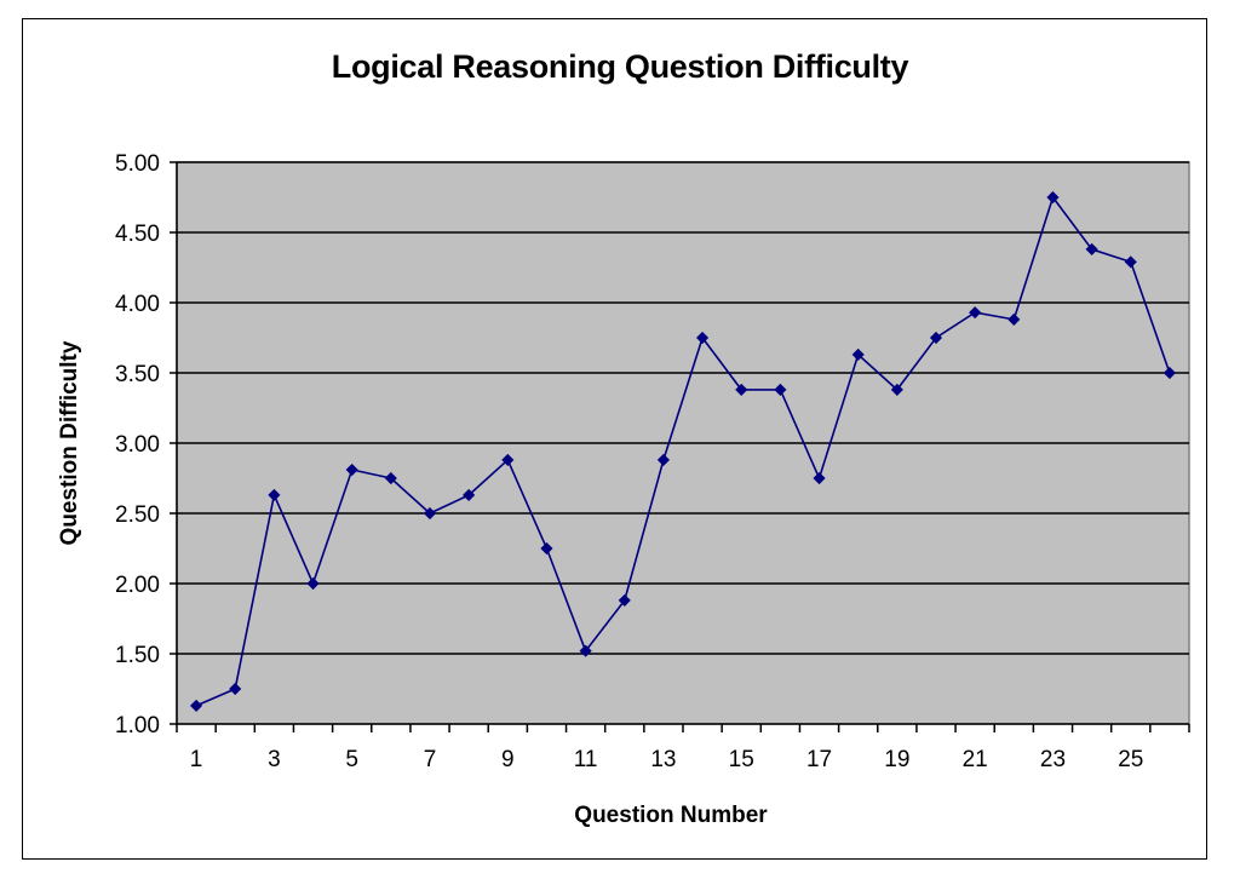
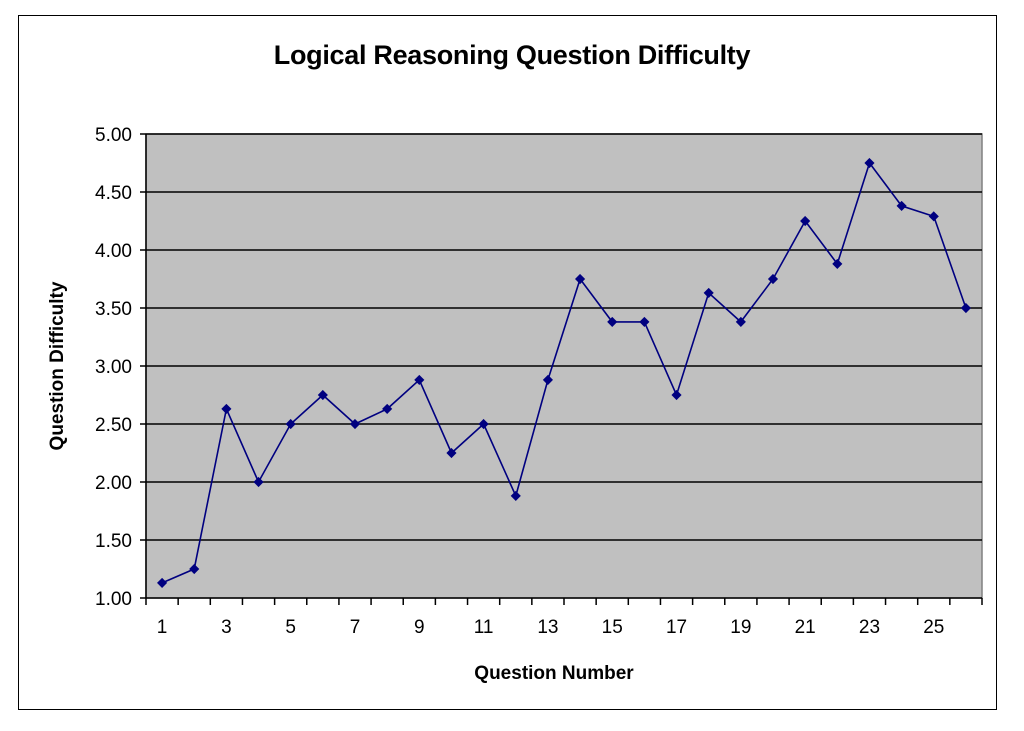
5: 2.81 -> 2.50
11: 1.52 -> 2.50
21: 3.93 -> 4.25
